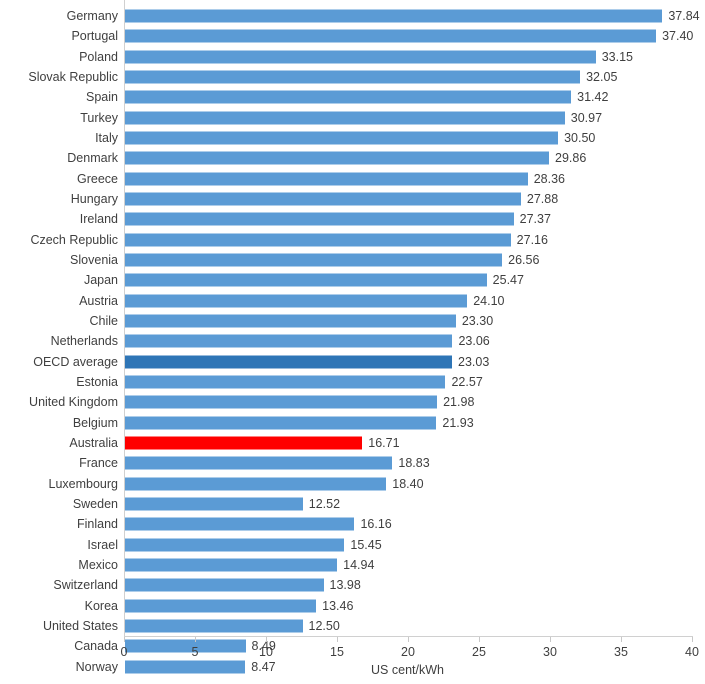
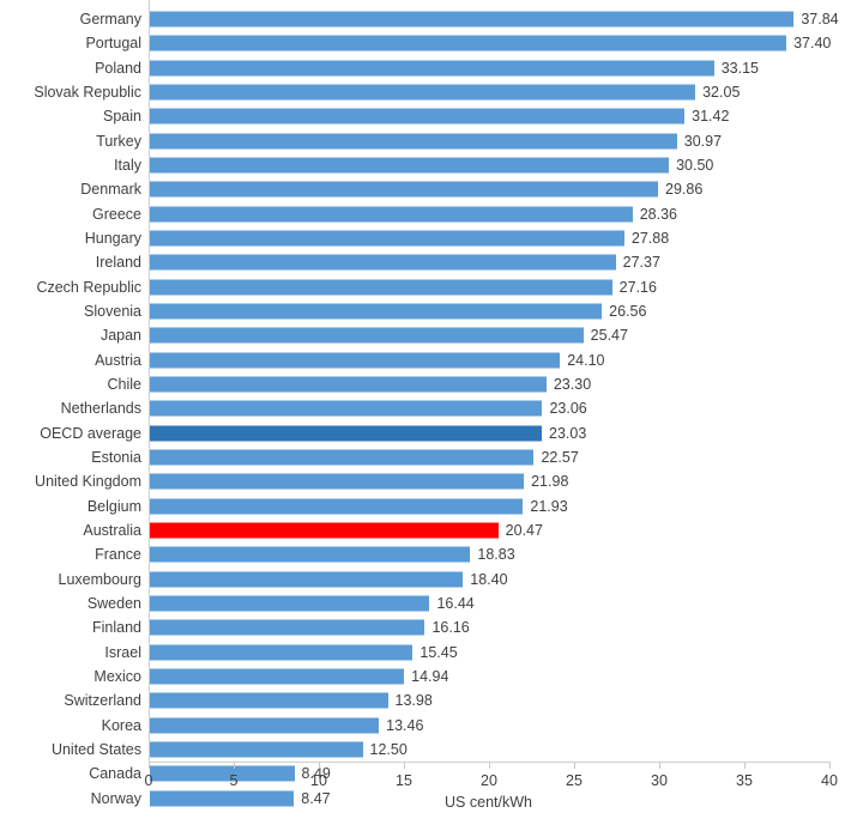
Australia: 16.71 -> 20.47
Sweden: 12.52 -> 16.44
